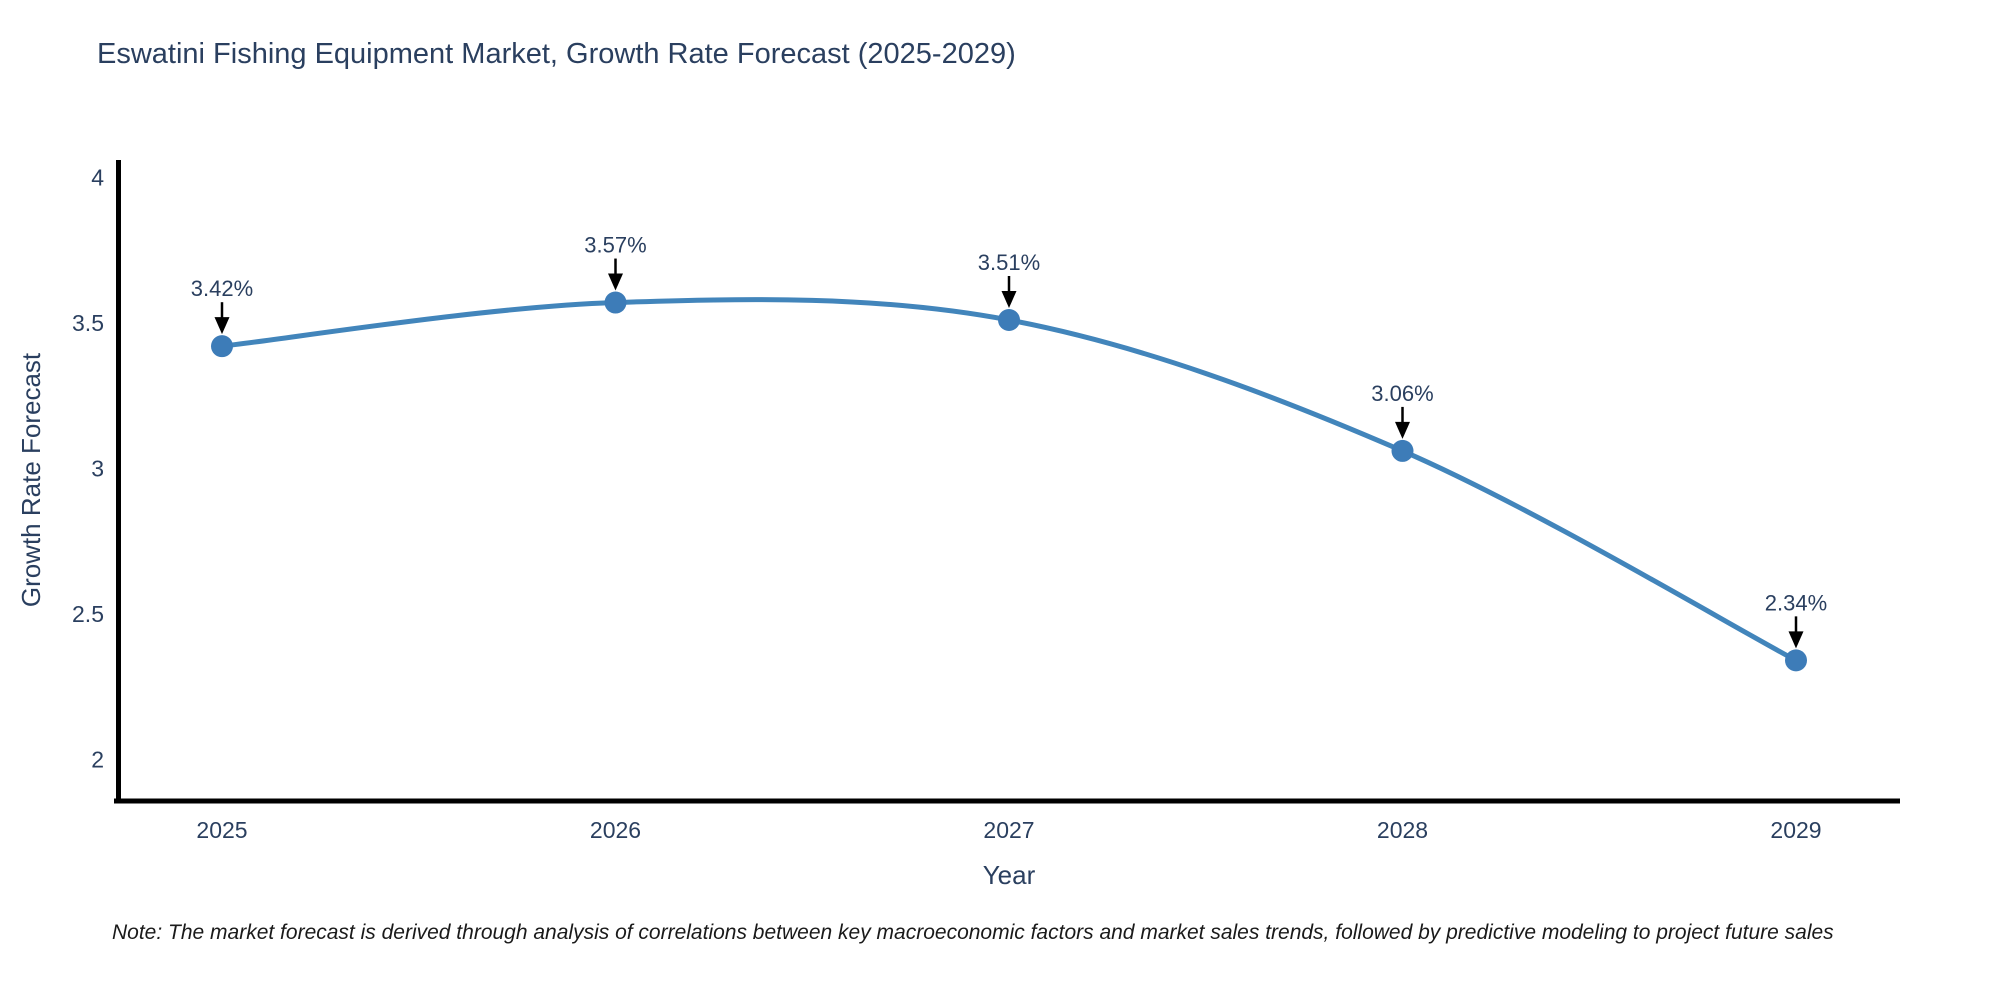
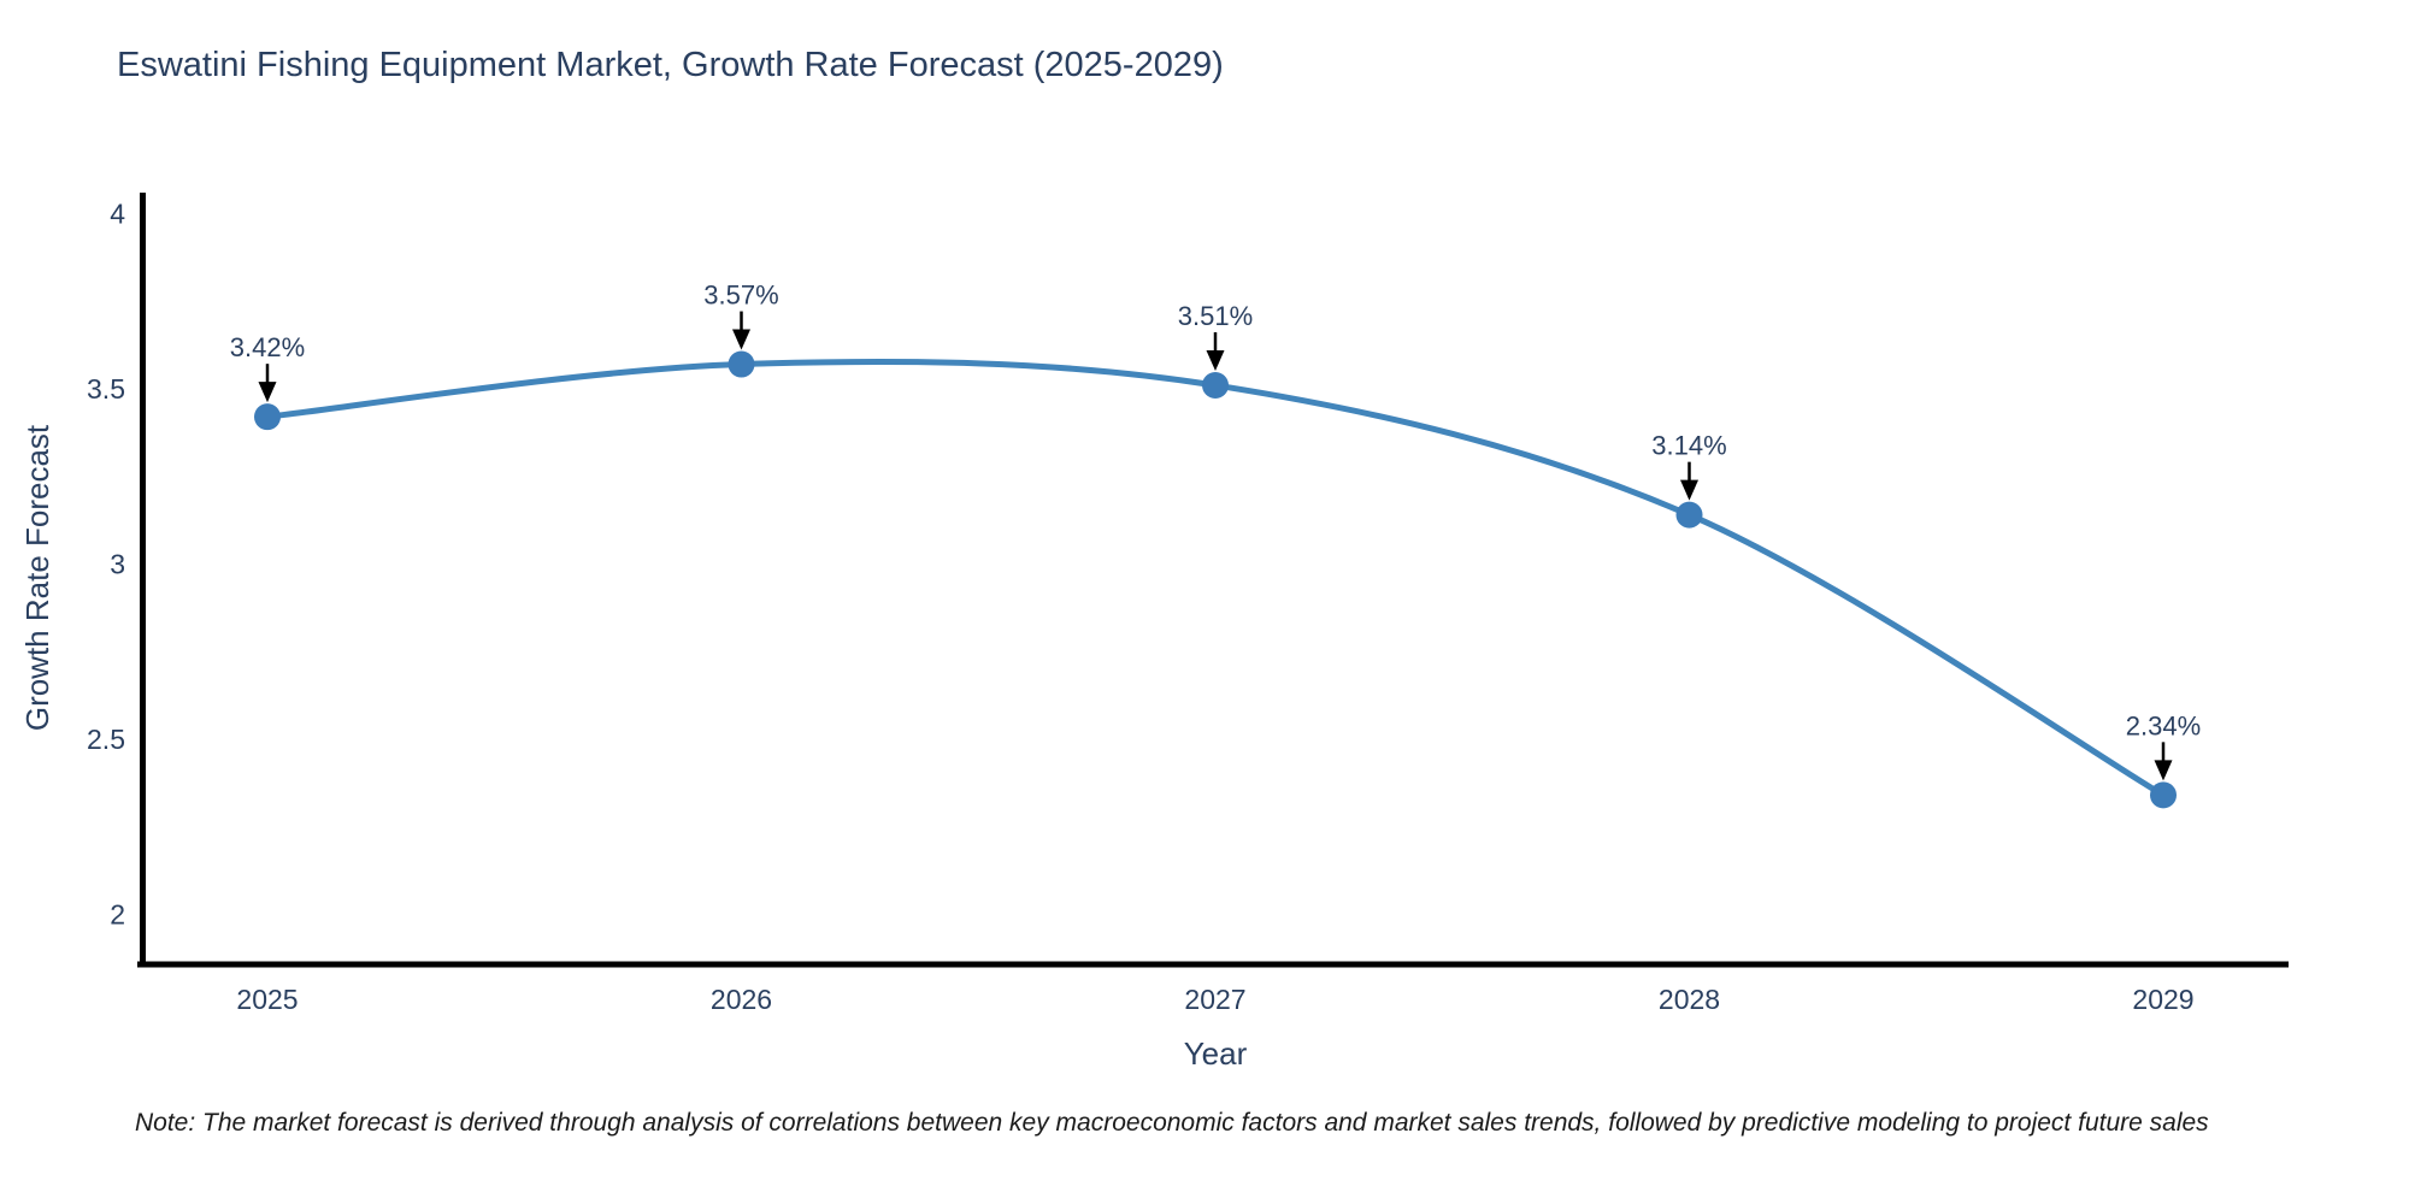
2028: 3.06% -> 3.14%
